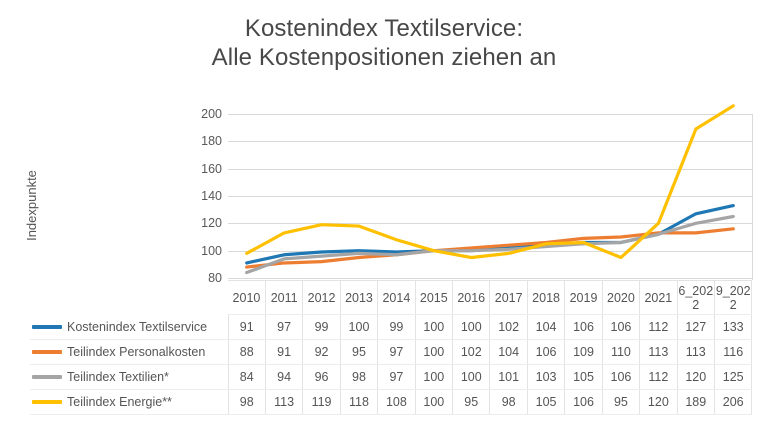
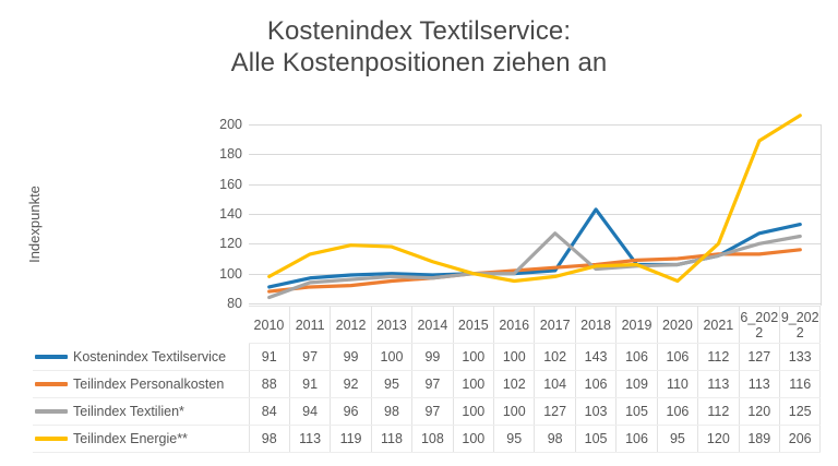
Teilindex Textilien*/2017: 101 -> 127
Kostenindex Textilservice/2018: 104 -> 143
